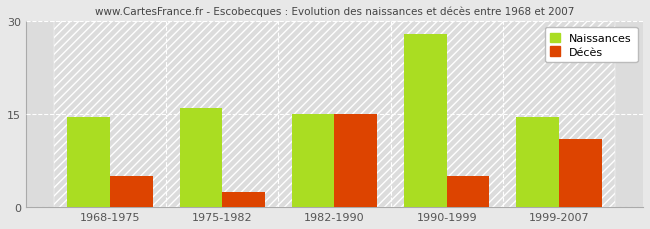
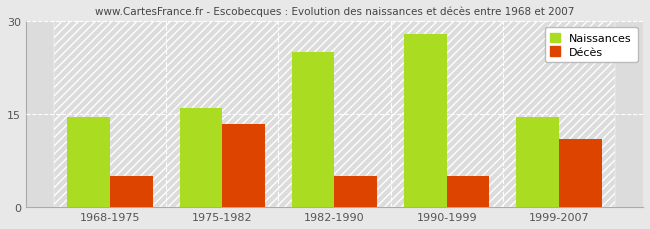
Décès/1975-1982: 2.4 -> 13.5
Naissances/1982-1990: 15.0 -> 25.0
Décès/1982-1990: 15.0 -> 5.0
